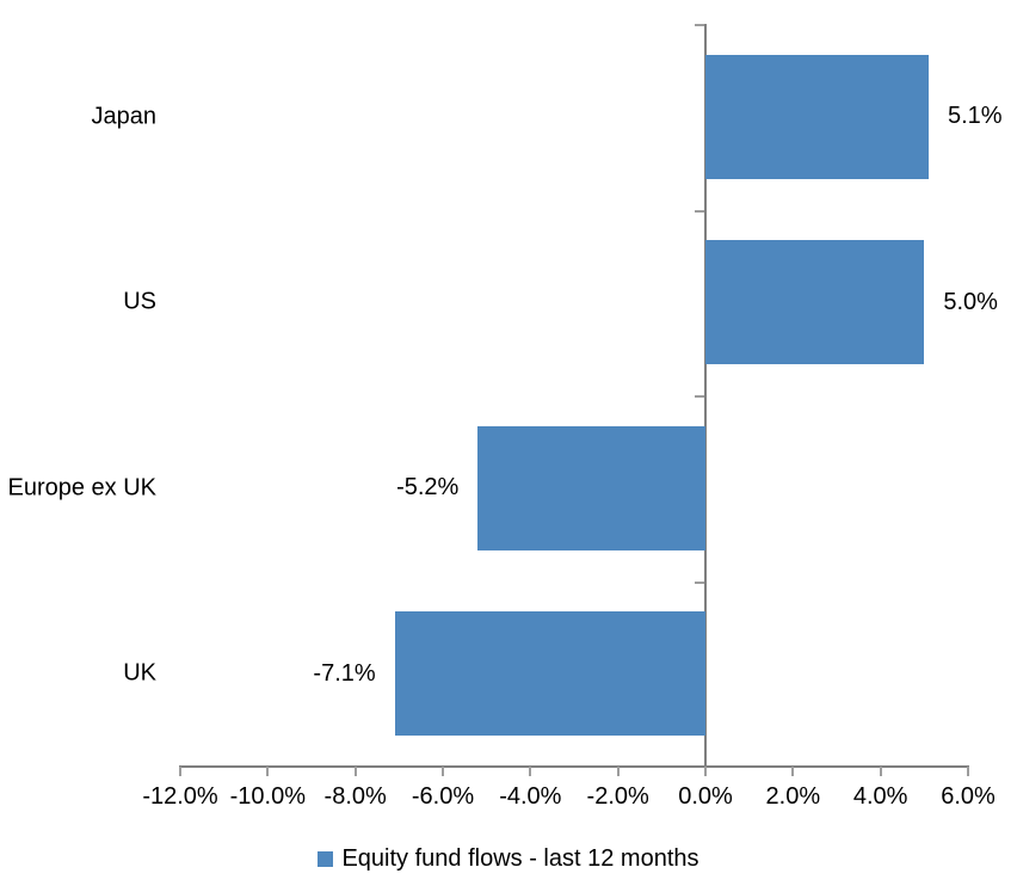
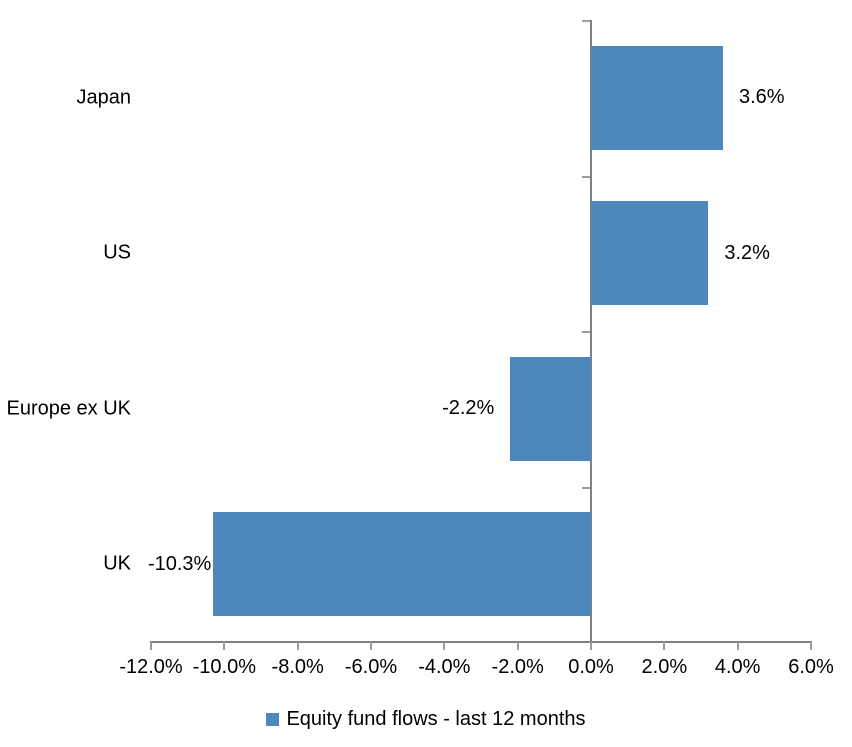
Japan: 5.1% -> 3.6%
US: 5.0% -> 3.2%
Europe ex UK: -5.2% -> -2.2%
UK: -7.1% -> -10.3%
